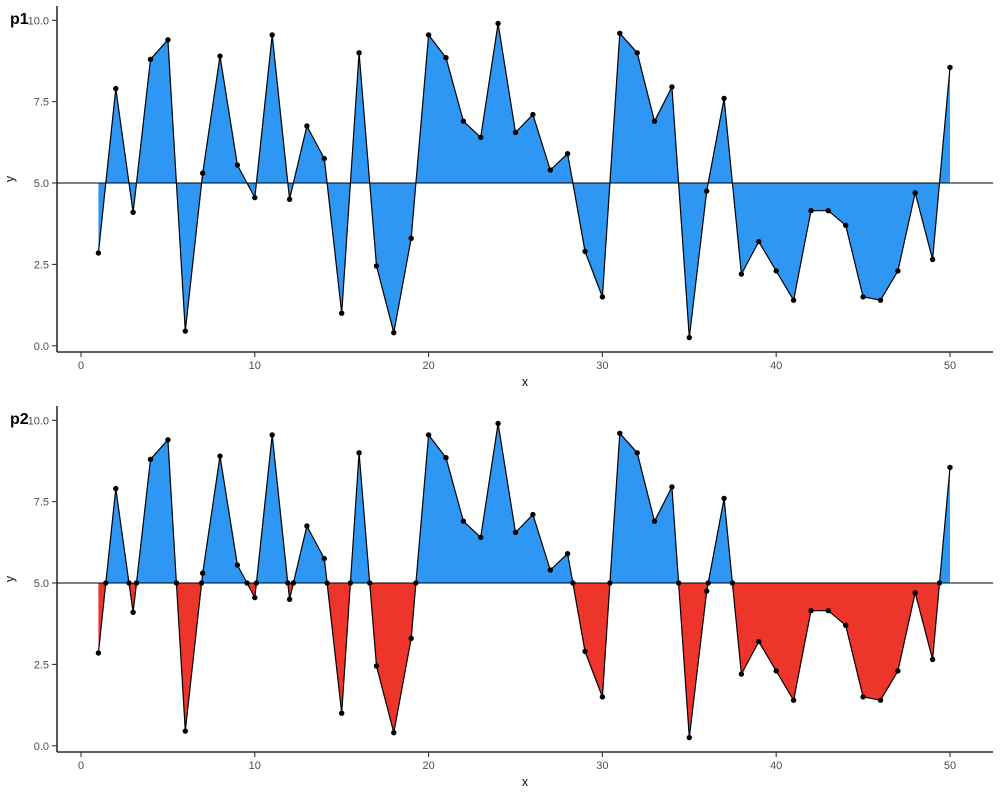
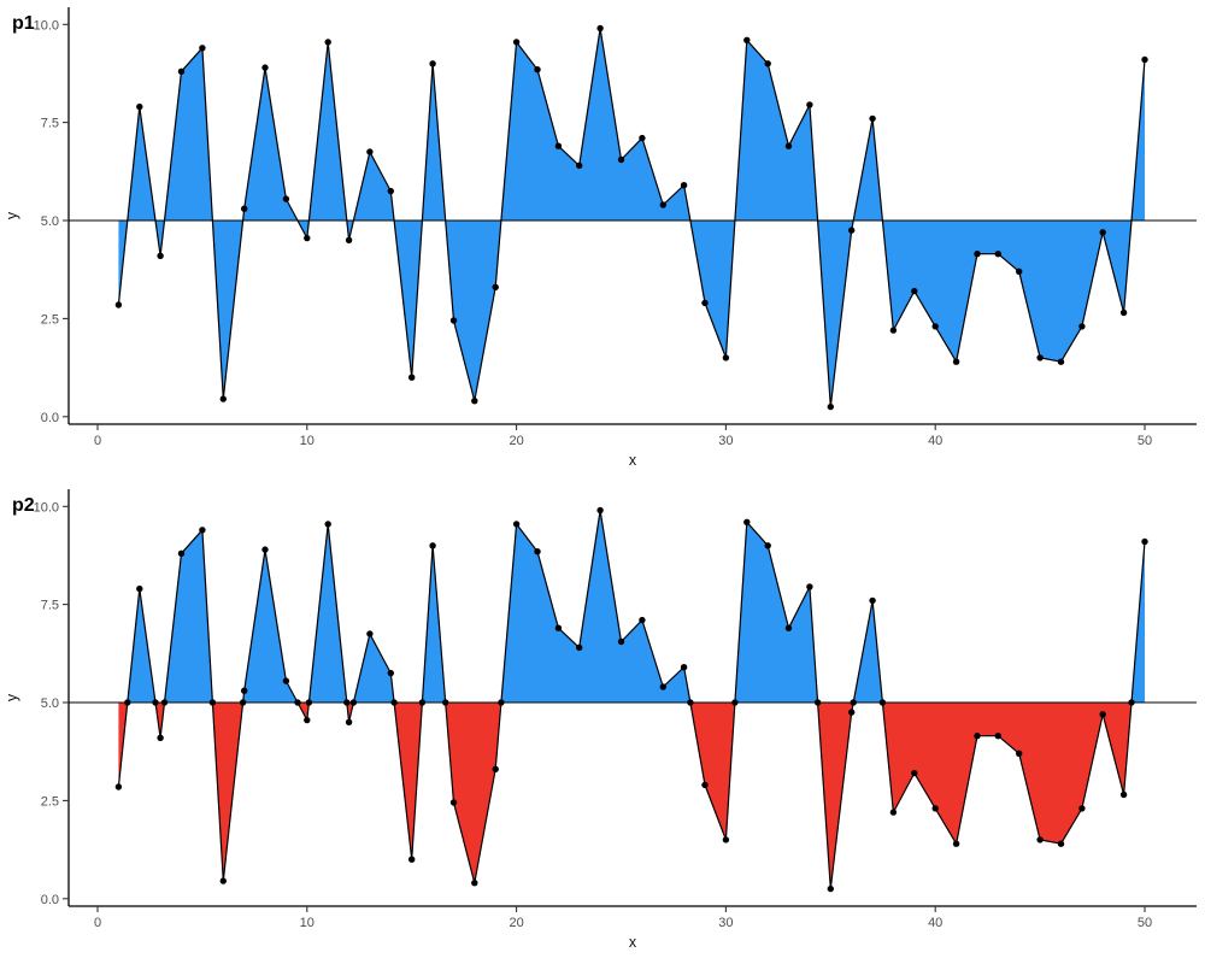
50: 8.6 -> 9.1
